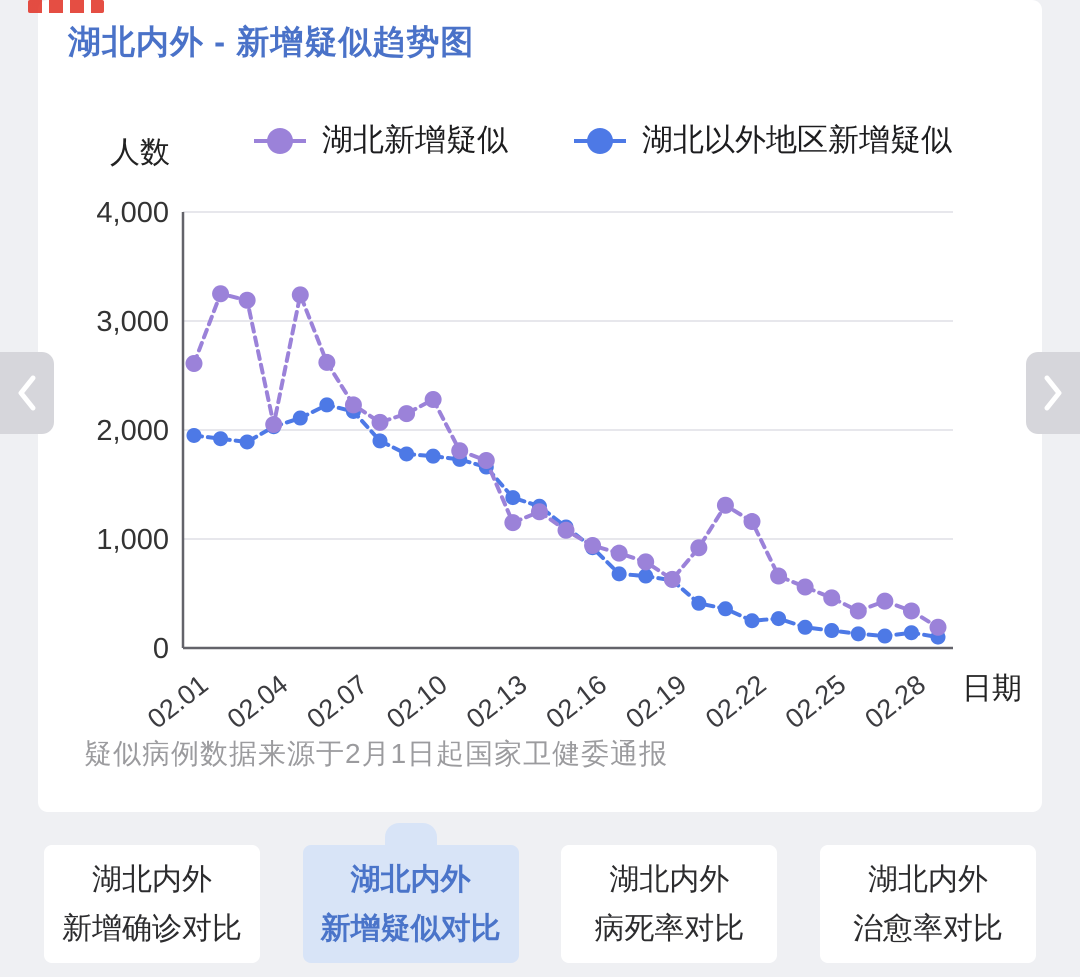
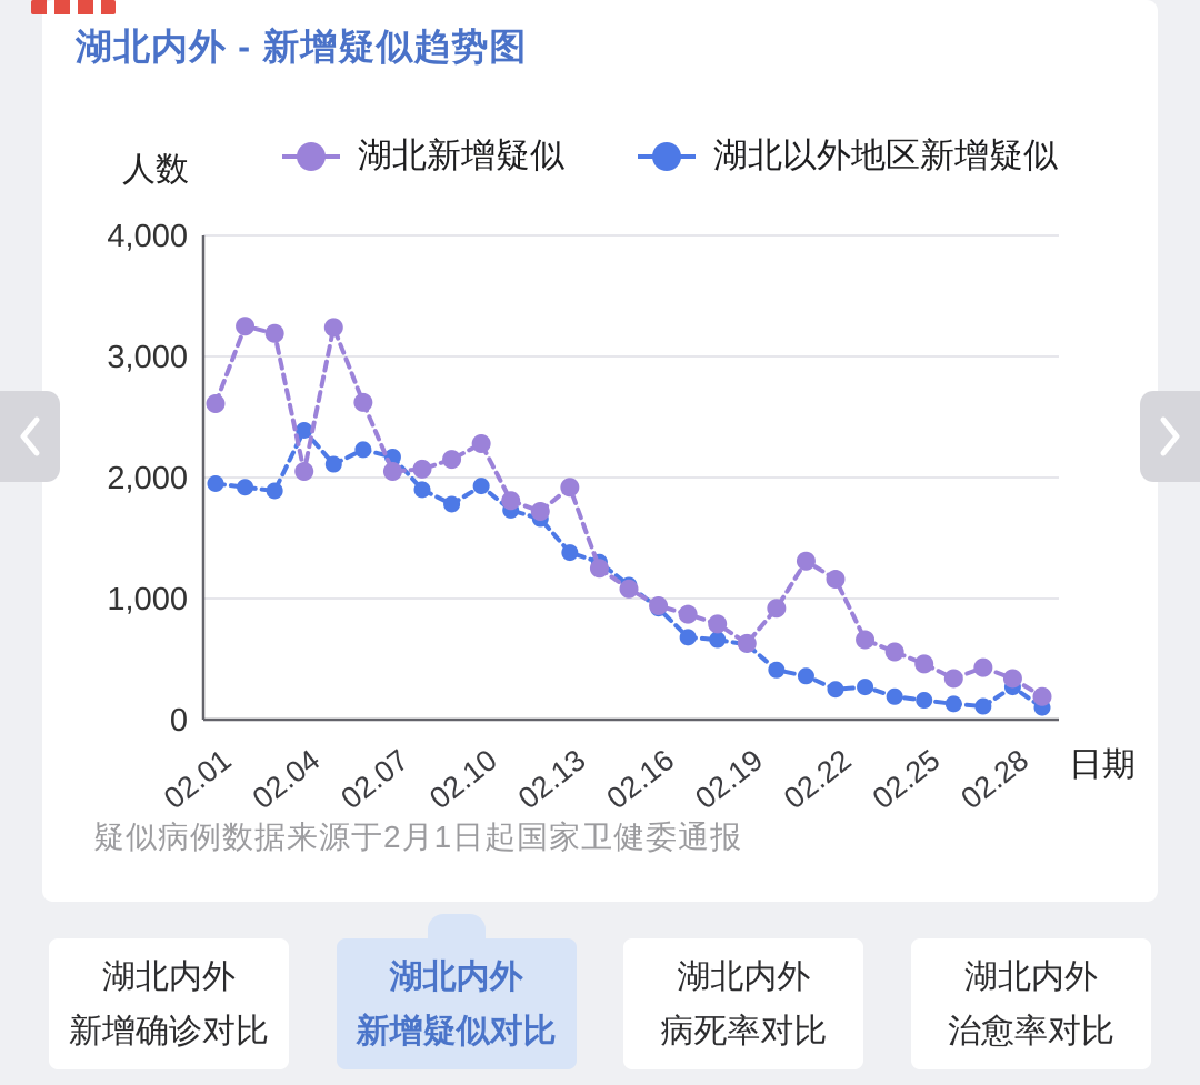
湖北以外地区新增疑似/02.04: 2030 -> 2390
湖北新增疑似/02.07: 2230 -> 2050
湖北以外地区新增疑似/02.10: 1760 -> 1930
湖北新增疑似/02.13: 1150 -> 1920
湖北以外地区新增疑似/02.28: 140 -> 270
